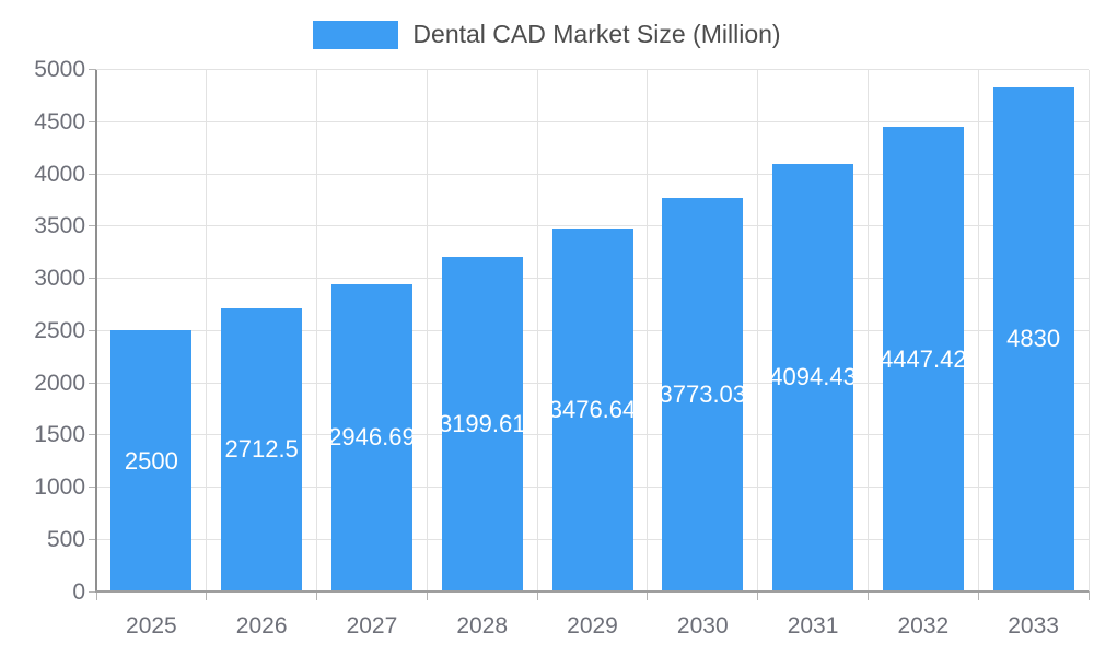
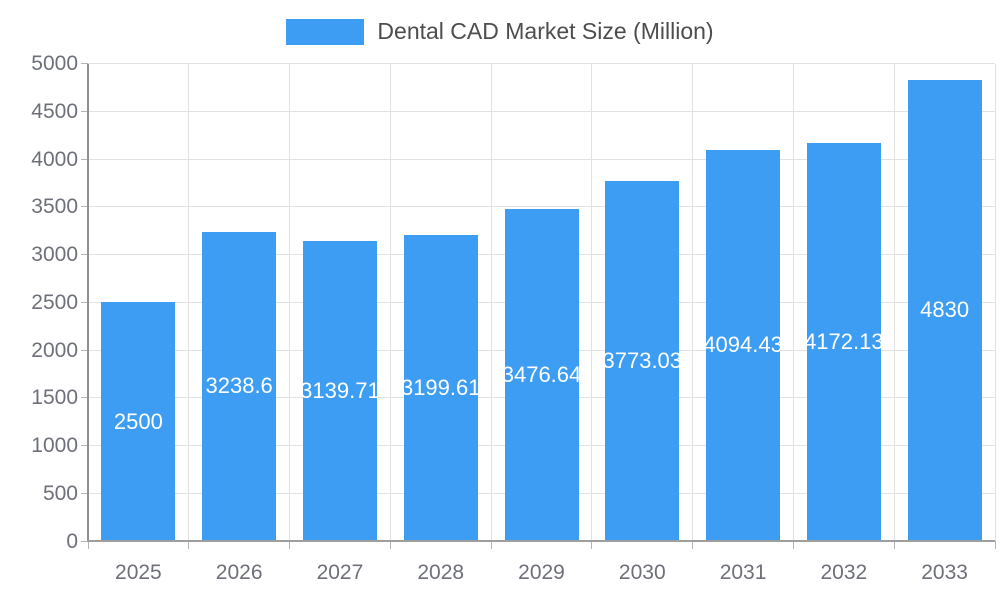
2026: 2712.5 -> 3238.6
2027: 2946.69 -> 3139.71
2032: 4447.42 -> 4172.13
